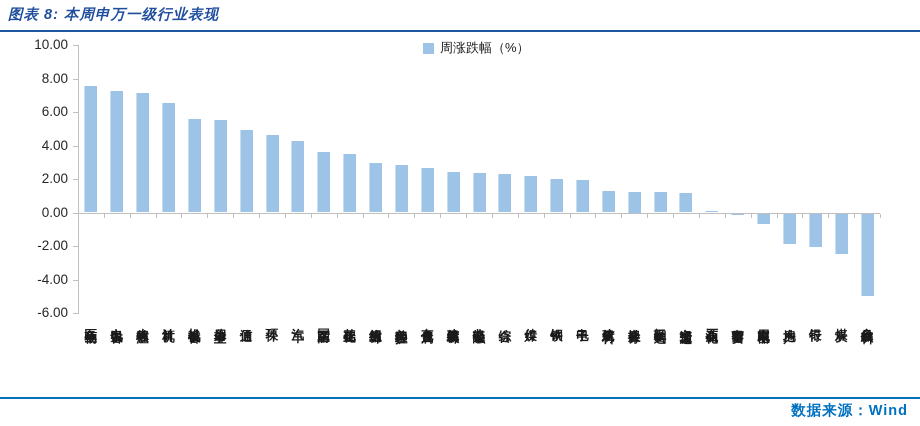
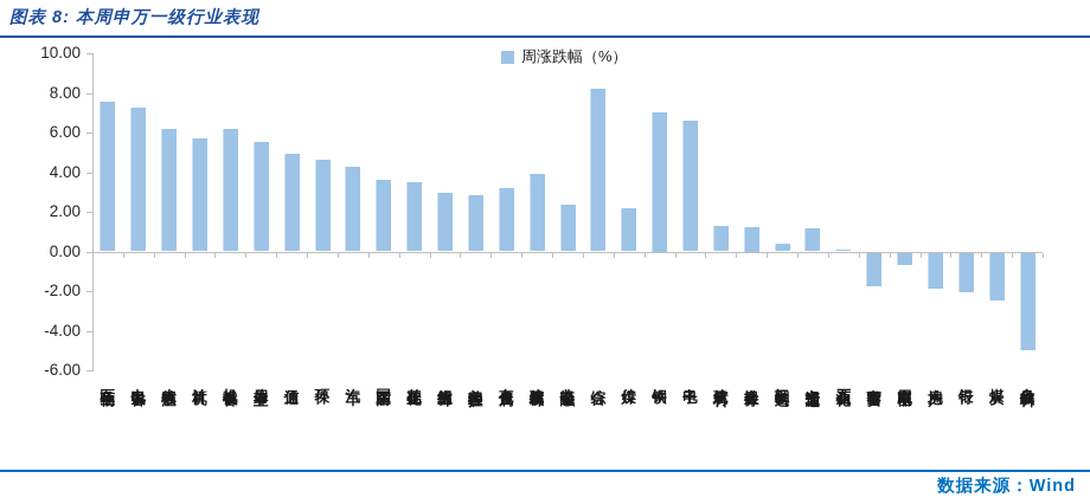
农林牧渔: 7.1 -> 6.2
计算机: 6.5 -> 5.7
机械设备: 5.6 -> 6.2
有色金属: 2.6 -> 3.2
建筑装饰: 2.4 -> 3.9
综合: 2.3 -> 8.2
钢铁: 2.0 -> 7.0
电子: 2.0 -> 6.6
轻工制造: 1.2 -> 0.4
商贸零售: -0.1 -> -1.7
